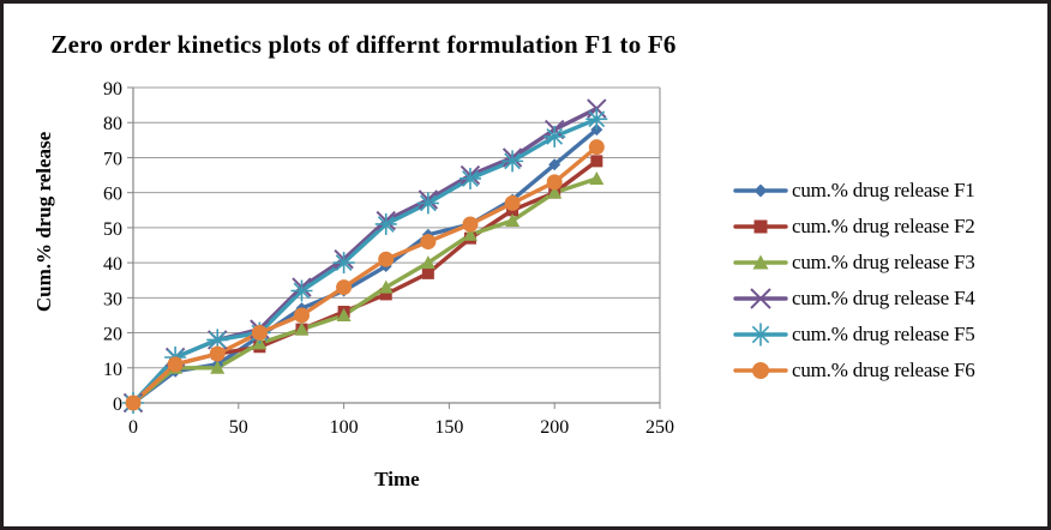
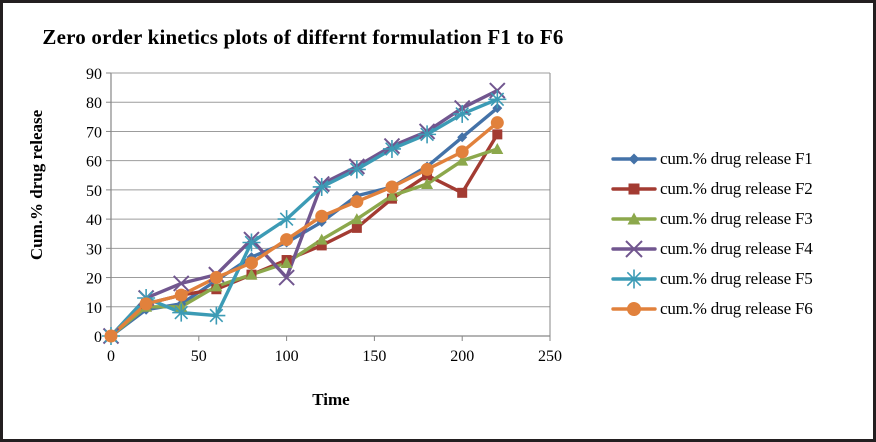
cum.% drug release F5/40: 18 -> 8
cum.% drug release F5/60: 20 -> 7
cum.% drug release F4/100: 41 -> 20
cum.% drug release F2/200: 60 -> 49
